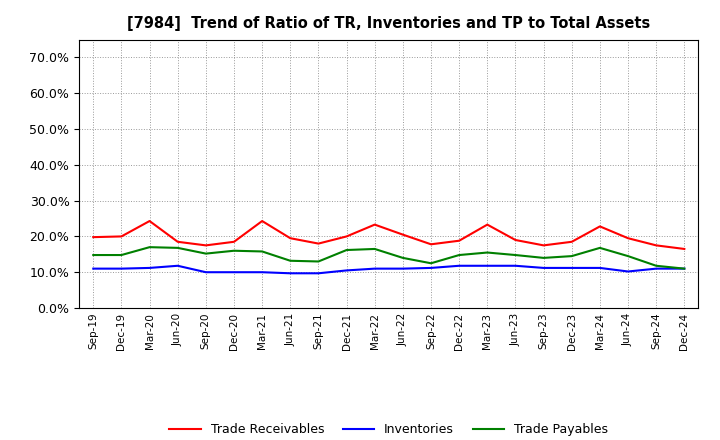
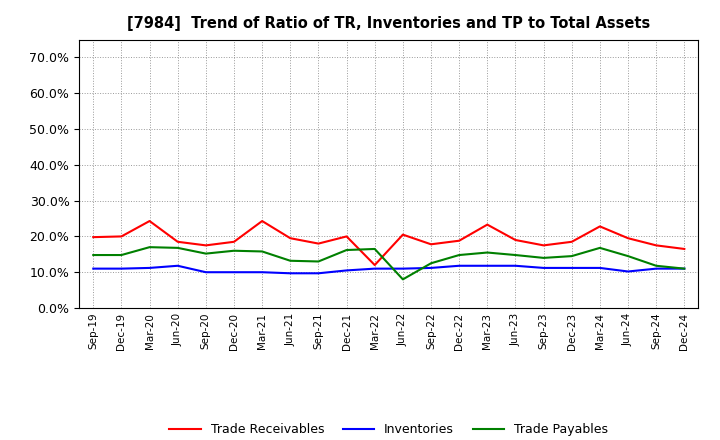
Trade Receivables/Mar-22: 23.3% -> 12.0%
Trade Payables/Jun-22: 14.0% -> 8.0%
